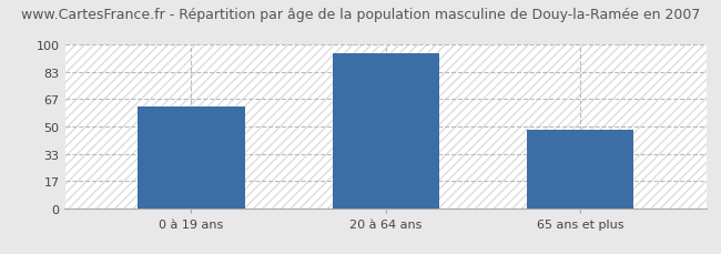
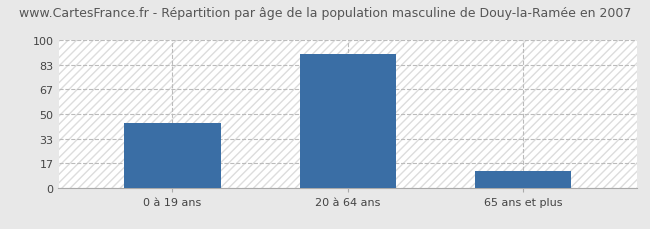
0 à 19 ans: 62 -> 44
20 à 64 ans: 95 -> 91
65 ans et plus: 48 -> 11
